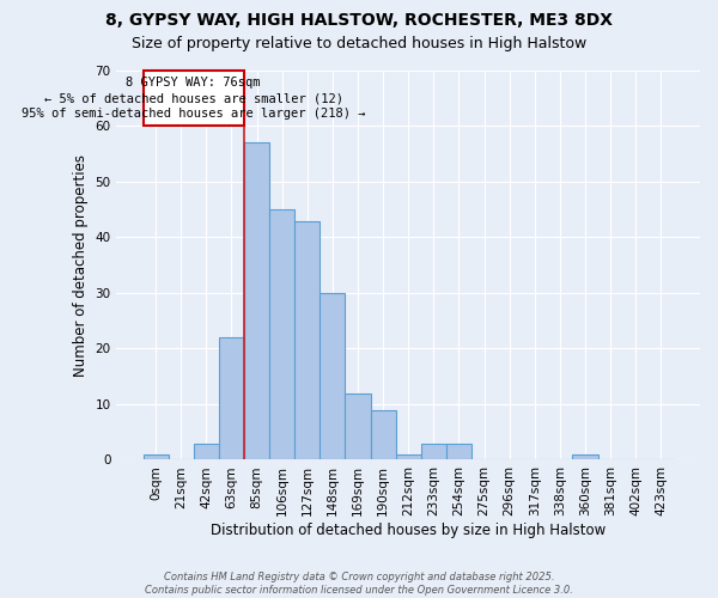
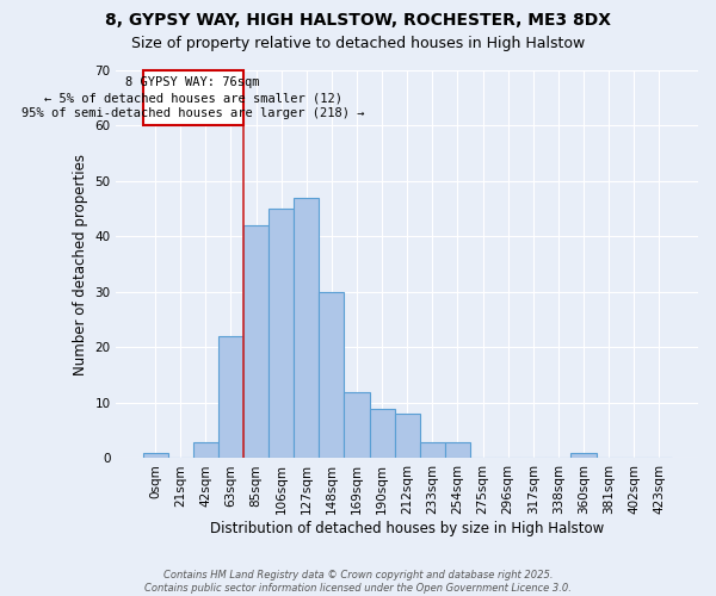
85sqm: 57 -> 42
127sqm: 43 -> 47
212sqm: 1 -> 8
